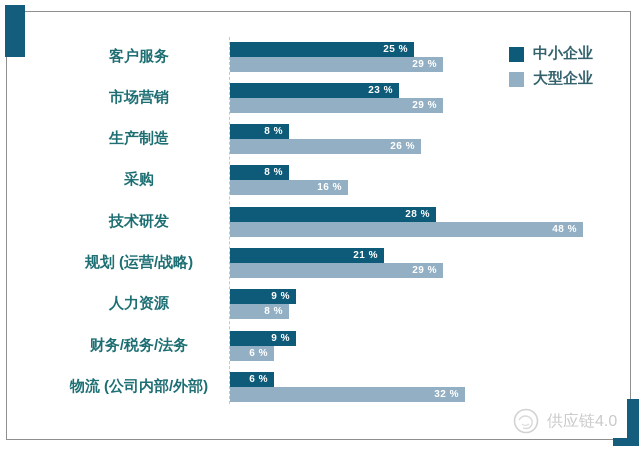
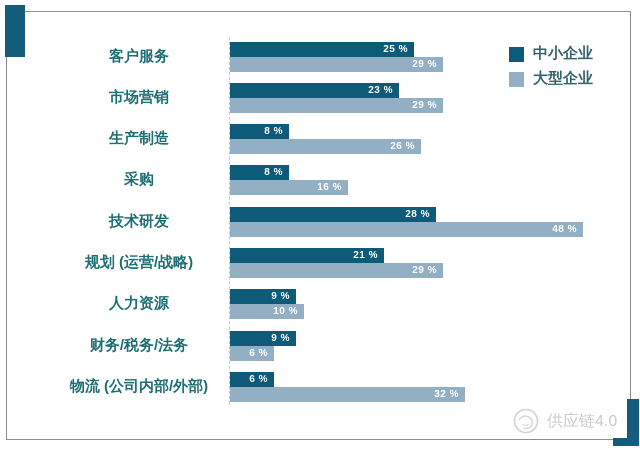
大型企业/人力资源: 8 -> 10
